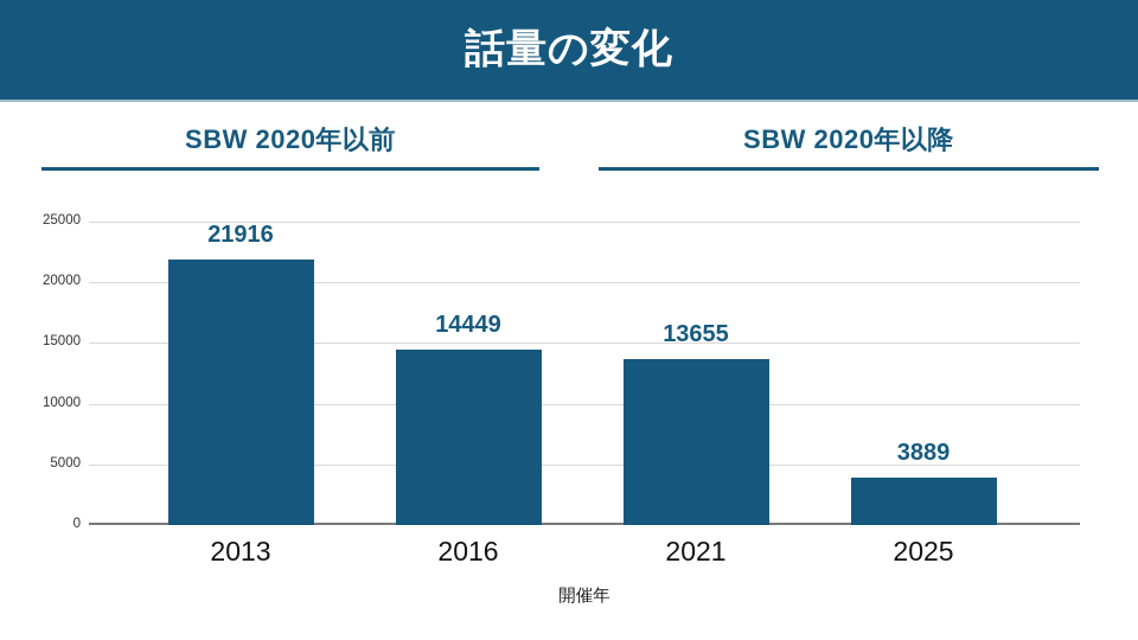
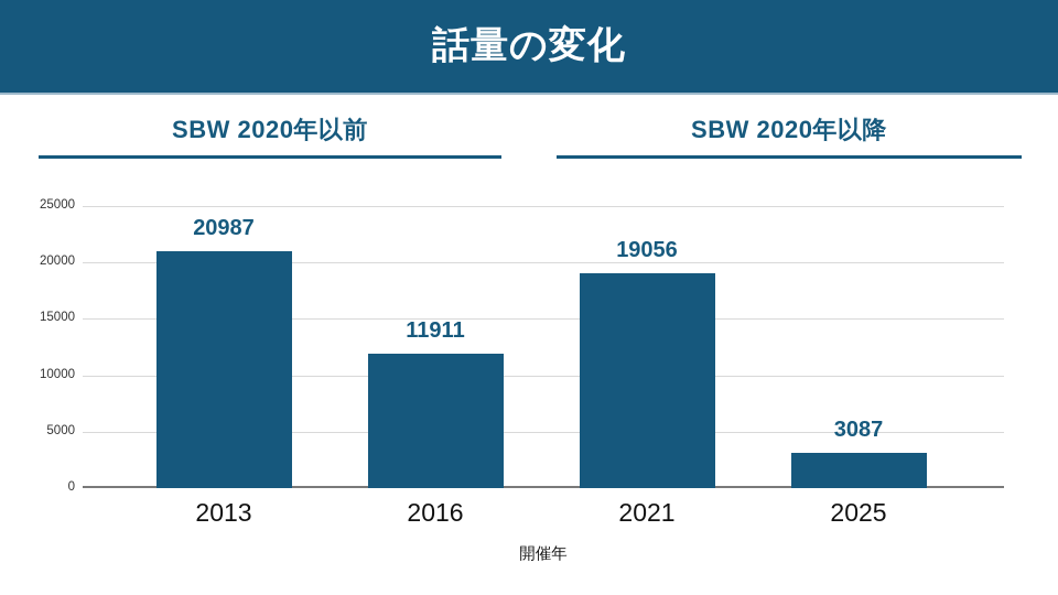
2013: 21916 -> 20987
2016: 14449 -> 11911
2021: 13655 -> 19056
2025: 3889 -> 3087
